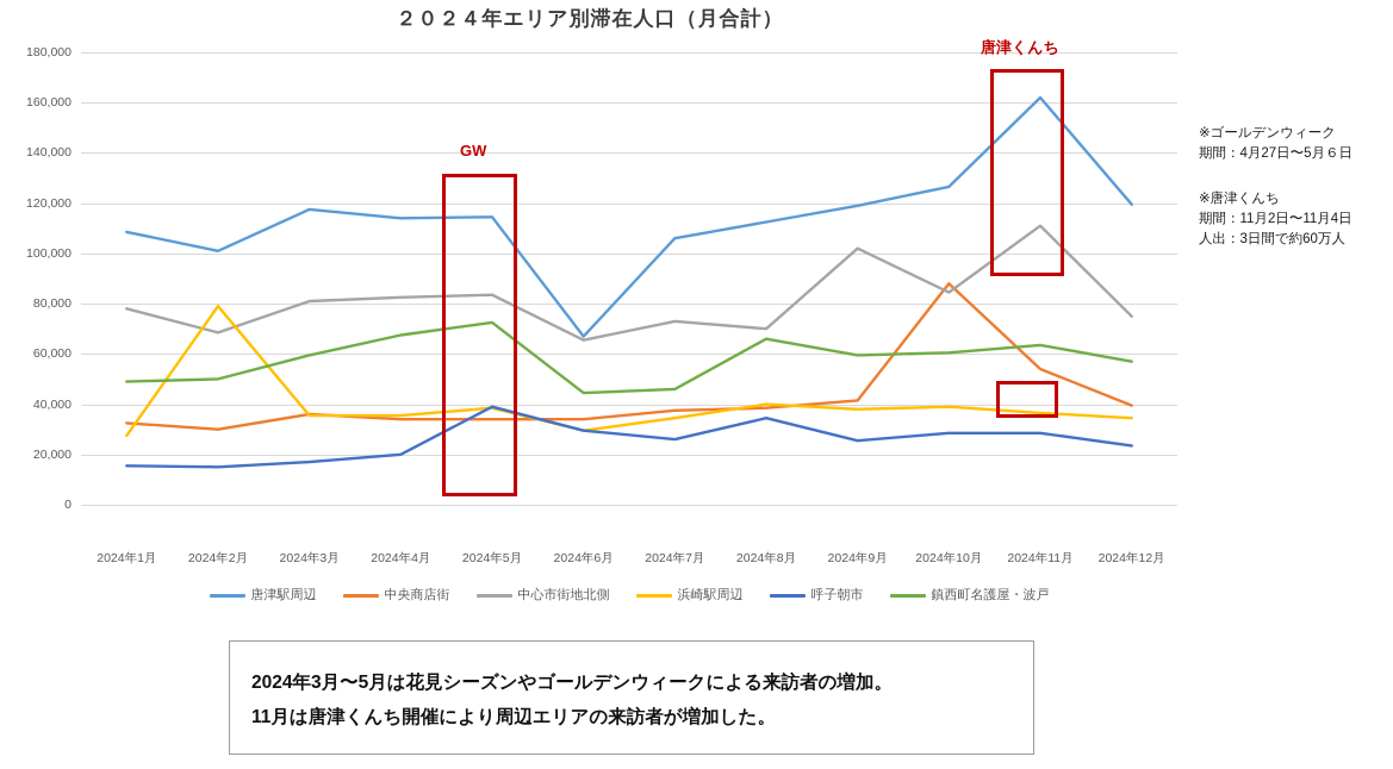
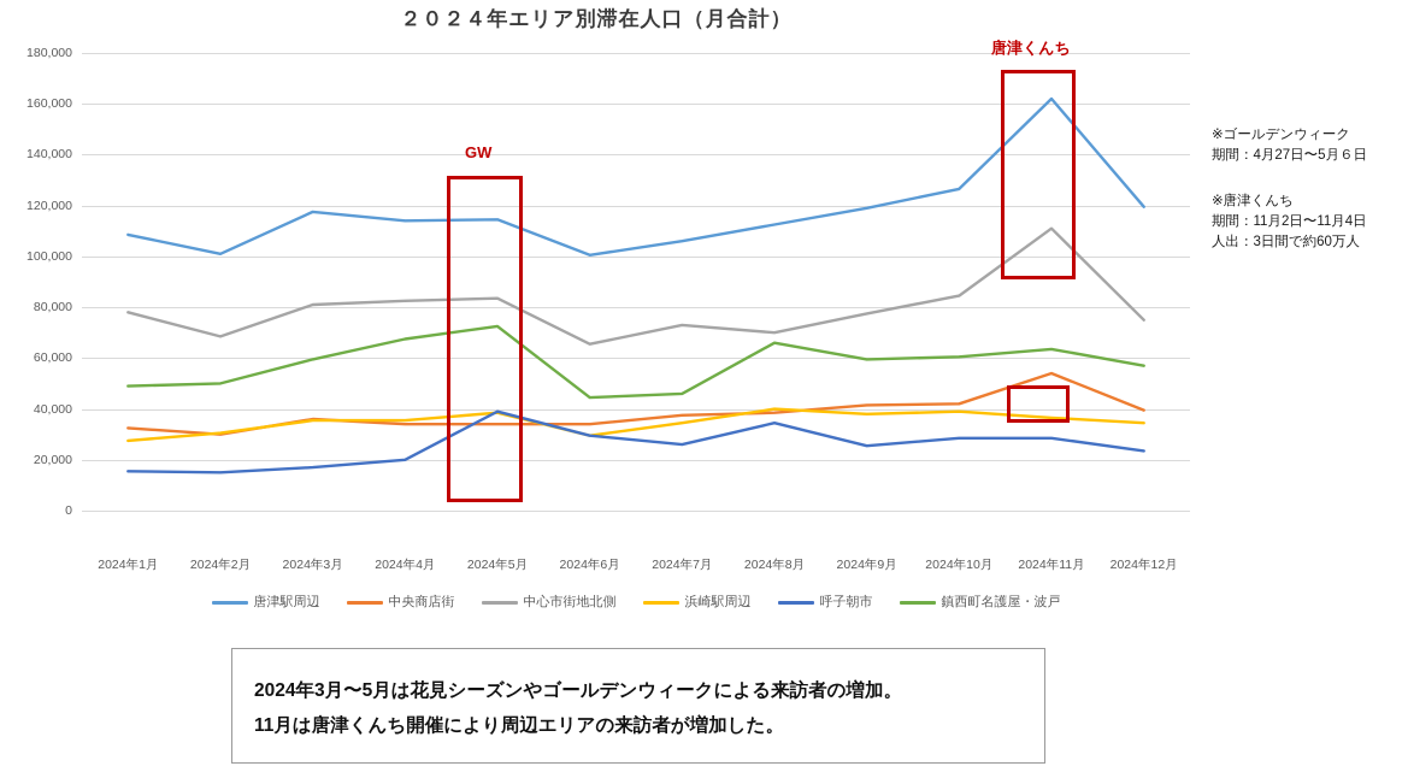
浜崎駅周辺/2024年2月: 79000 -> 30000
唐津駅周辺/2024年6月: 67000 -> 100000
中心市街地北側/2024年9月: 102000 -> 78000
中央商店街/2024年10月: 88000 -> 42000
